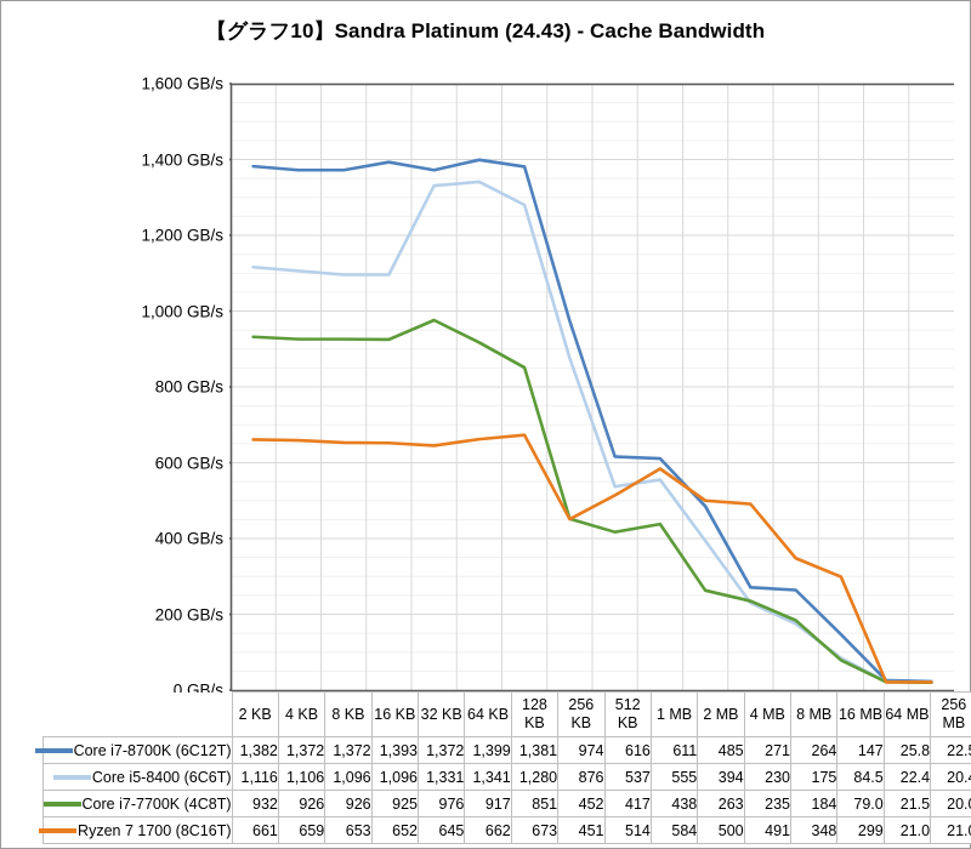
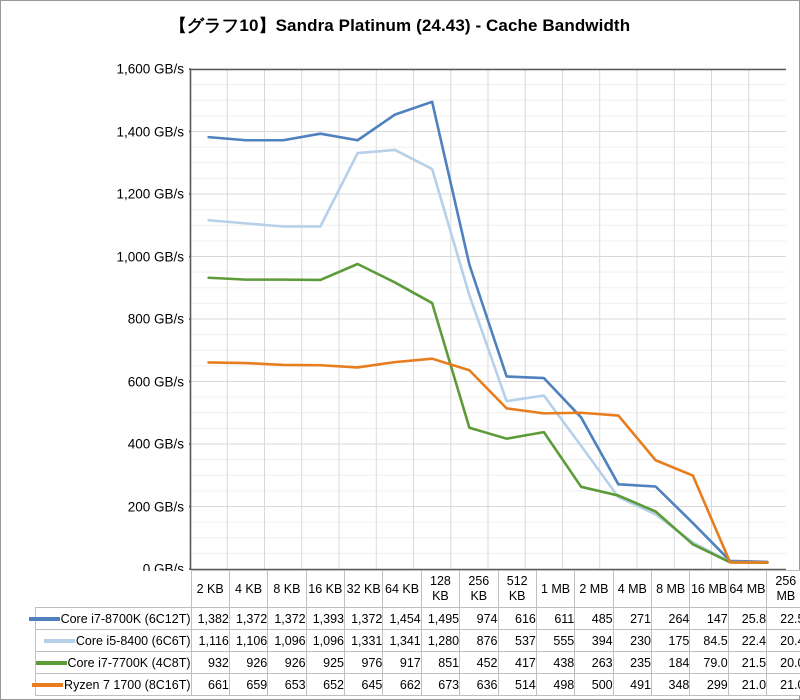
Core i7-8700K (6C12T)/64 KB: 1,399 -> 1,454
Core i7-8700K (6C12T)/128 KB: 1,381 -> 1,495
Ryzen 7 1700 (8C16T)/256 KB: 451 -> 636
Ryzen 7 1700 (8C16T)/1 MB: 584 -> 498
